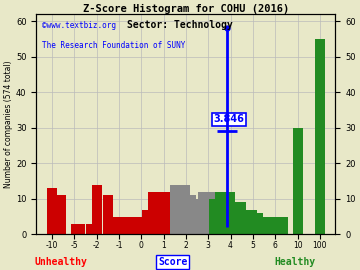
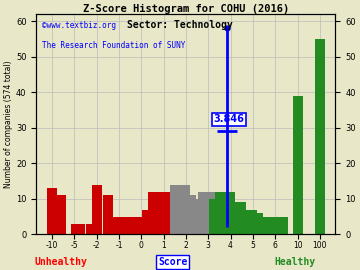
10: 30 -> 39
